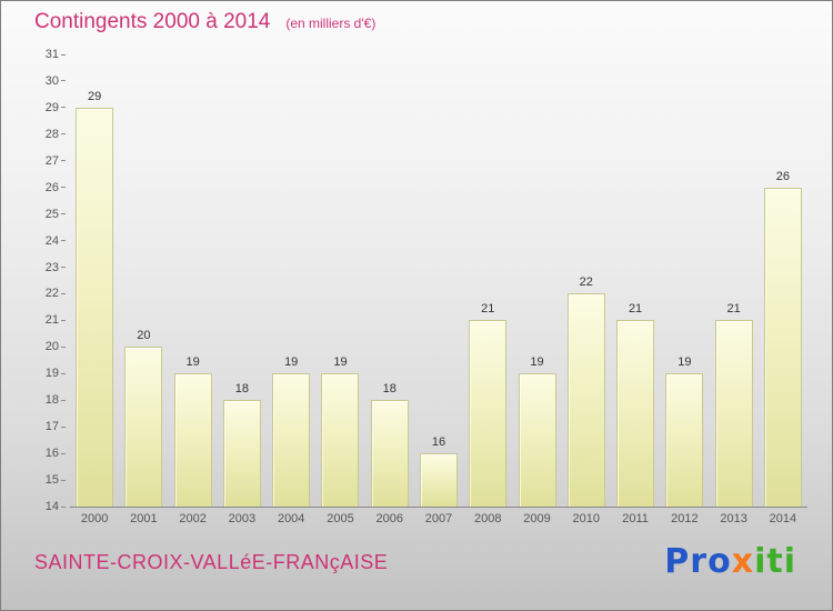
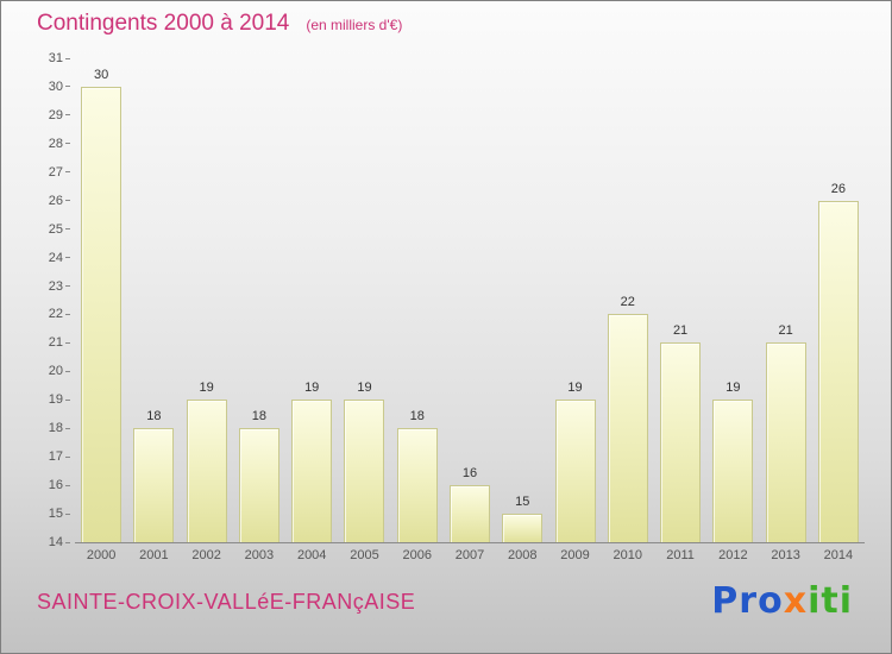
2000: 29 -> 30
2001: 20 -> 18
2008: 21 -> 15
